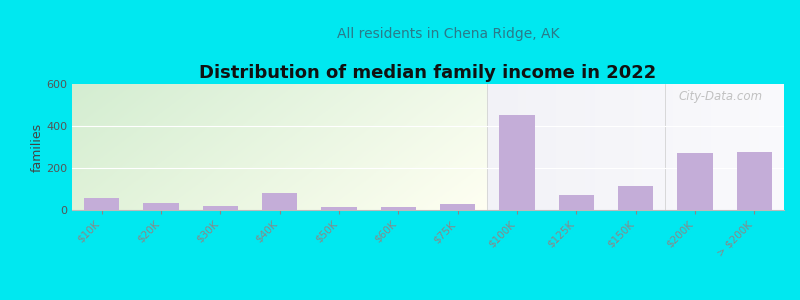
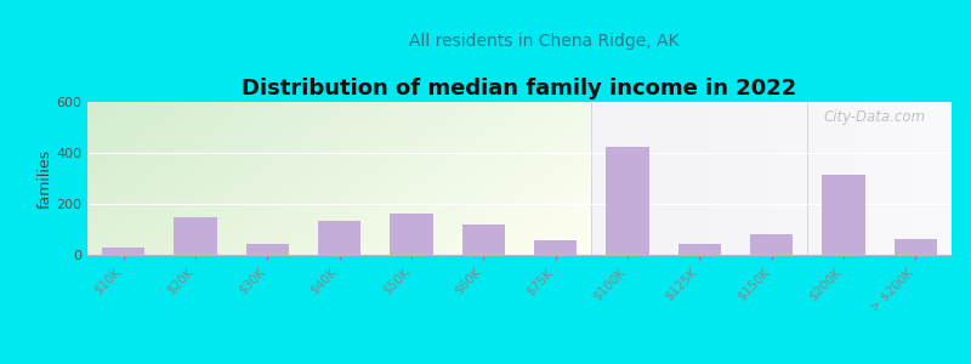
$10K: 55 -> 30
$20K: 35 -> 150
$30K: 20 -> 45
$40K: 80 -> 135
$50K: 15 -> 160
$60K: 15 -> 120
$75K: 30 -> 55
$100K: 450 -> 425
$125K: 70 -> 45
$150K: 115 -> 80
$200K: 270 -> 315
> $200K: 275 -> 60
